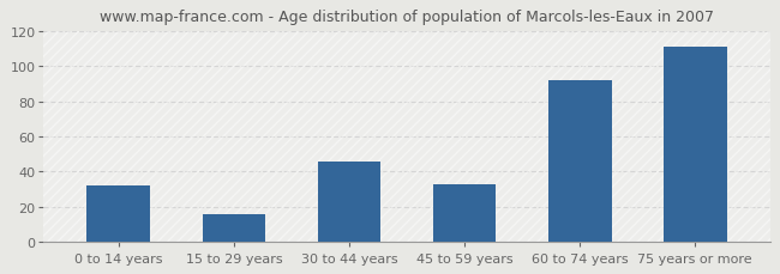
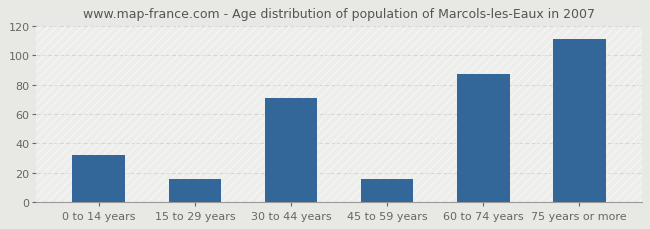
30 to 44 years: 46 -> 71
45 to 59 years: 33 -> 16
60 to 74 years: 92 -> 87
